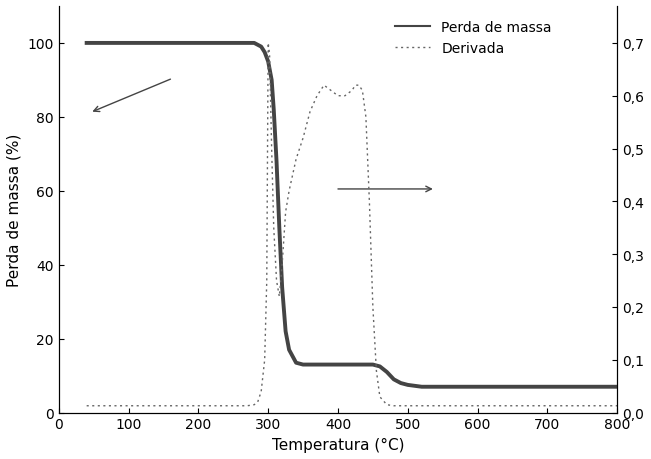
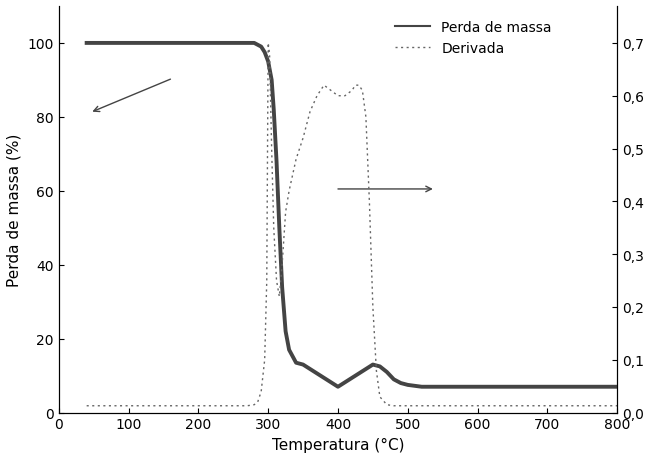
Perda de massa/400: 13.0 -> 7.0
